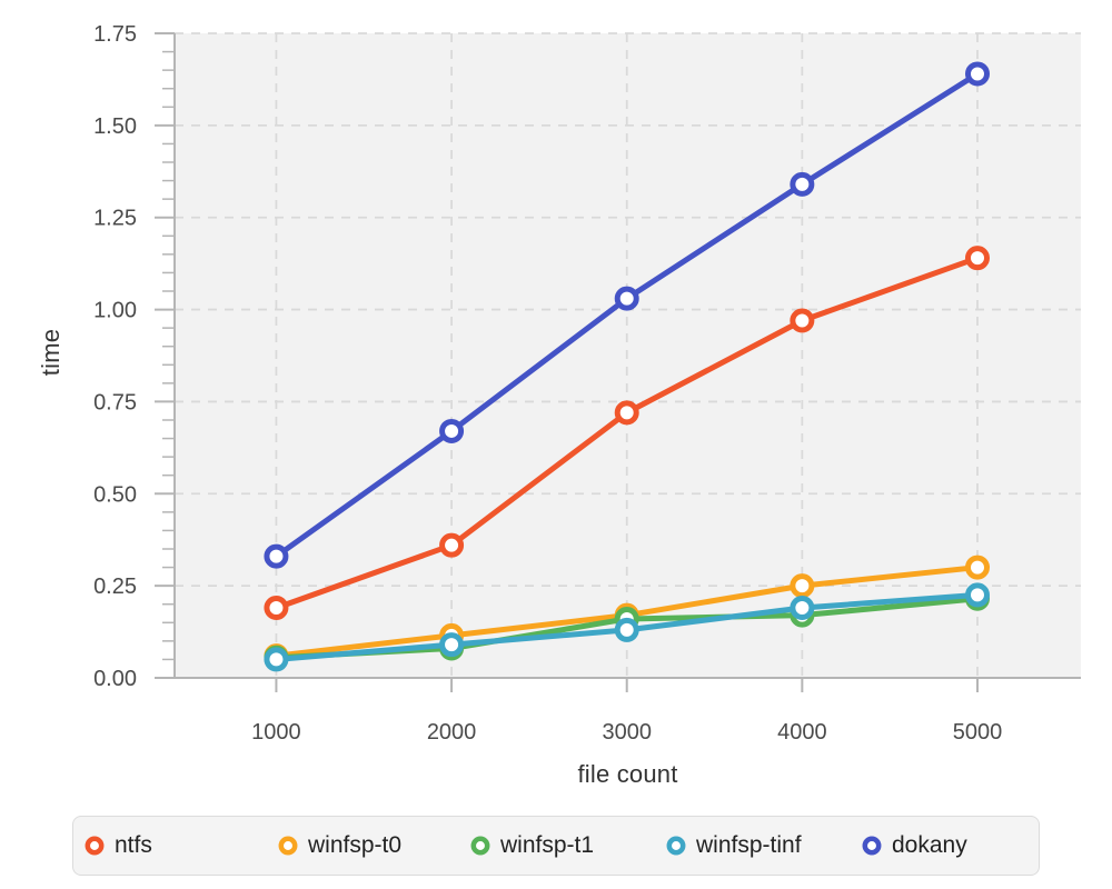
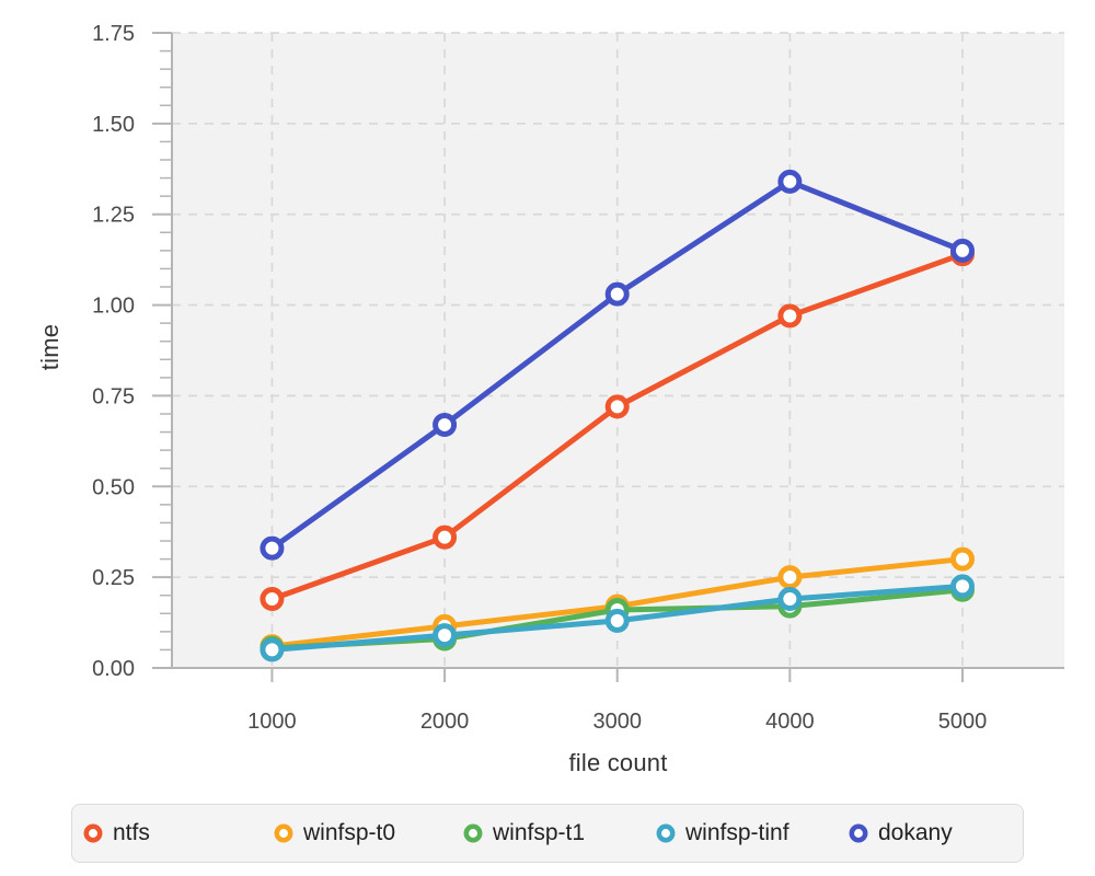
dokany/5000: 1.64 -> 1.15
